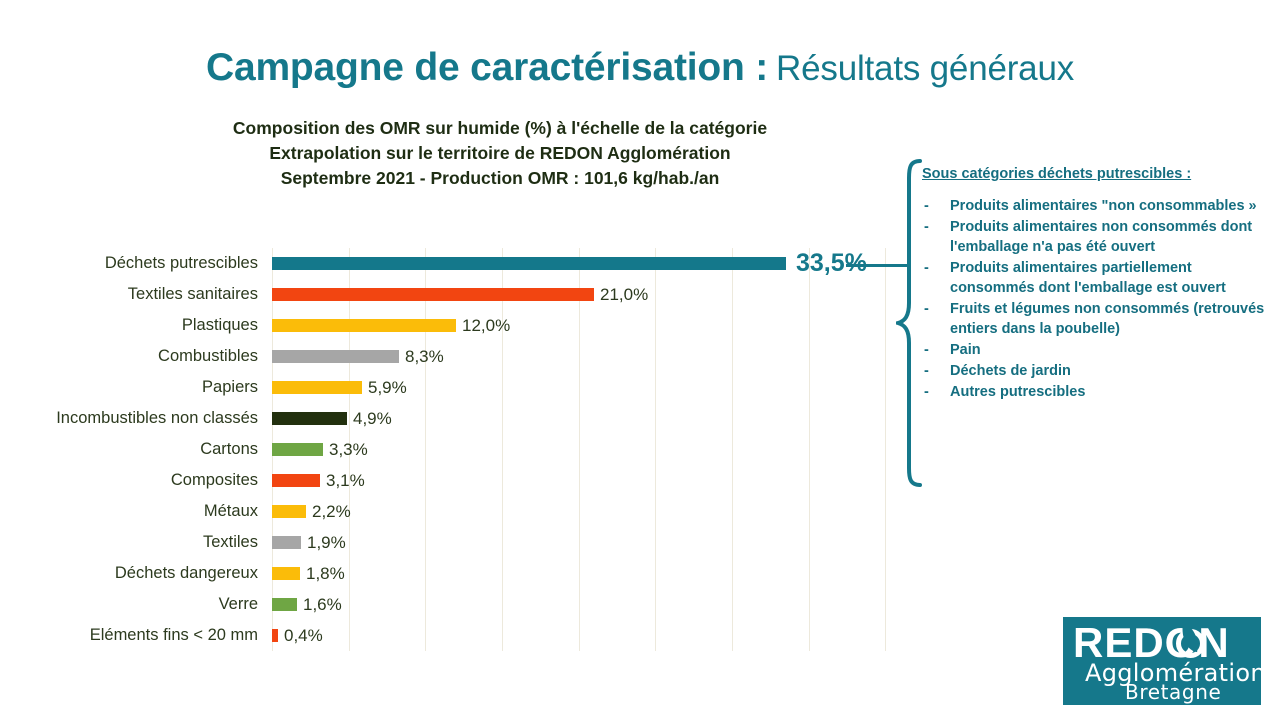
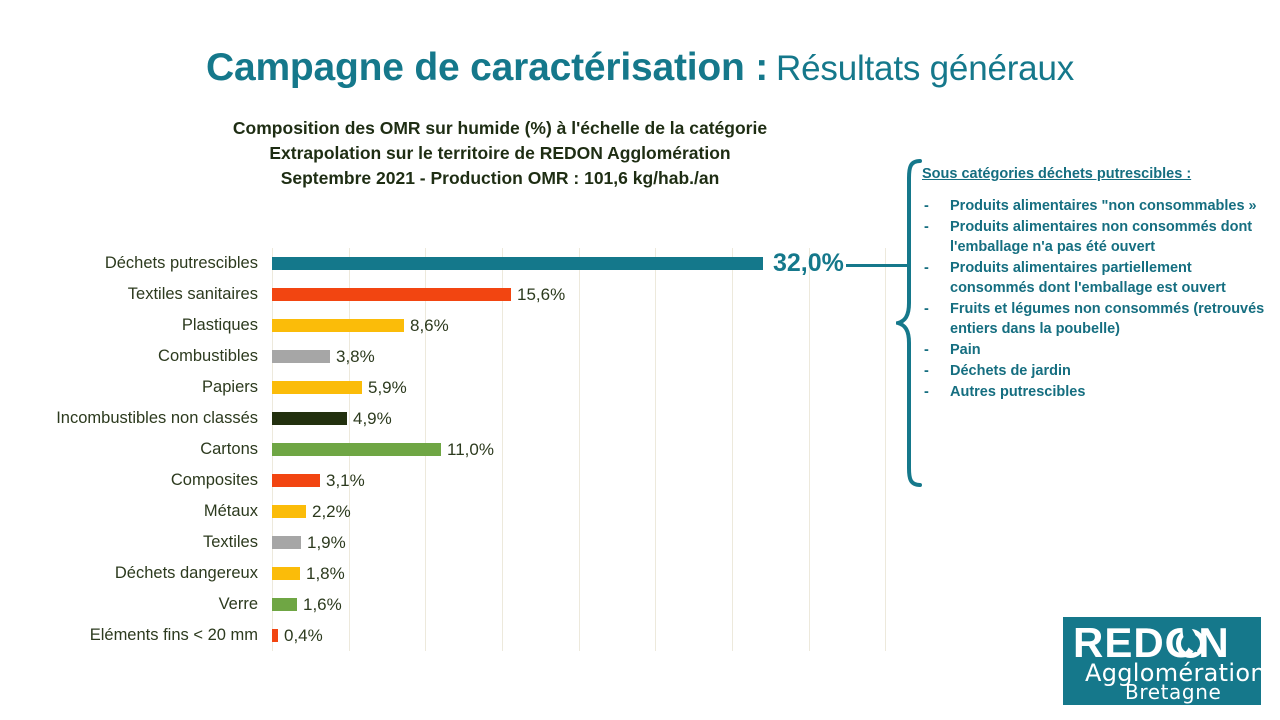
Déchets putrescibles: 33,5% -> 32,0%
Textiles sanitaires: 21,0% -> 15,6%
Plastiques: 12,0% -> 8,6%
Combustibles: 8,3% -> 3,8%
Cartons: 3,3% -> 11,0%
